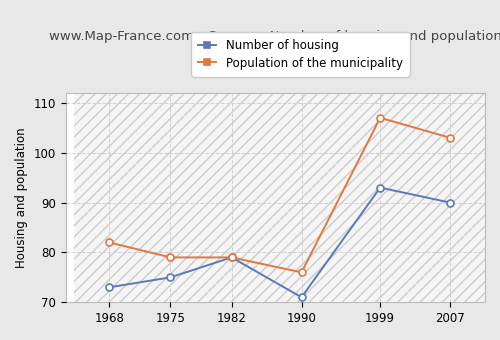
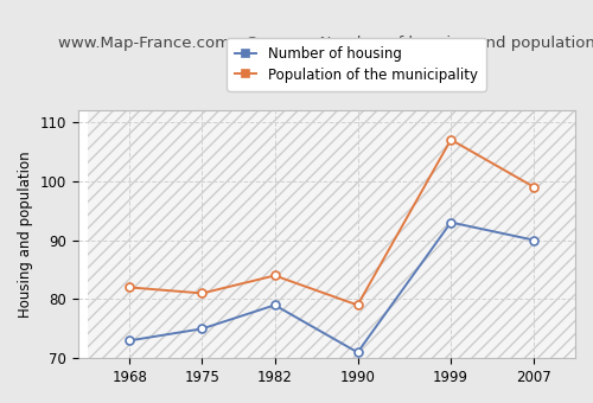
Population of the municipality/1975: 79 -> 81
Population of the municipality/1982: 79 -> 84
Population of the municipality/1990: 76 -> 79
Population of the municipality/2007: 103 -> 99
